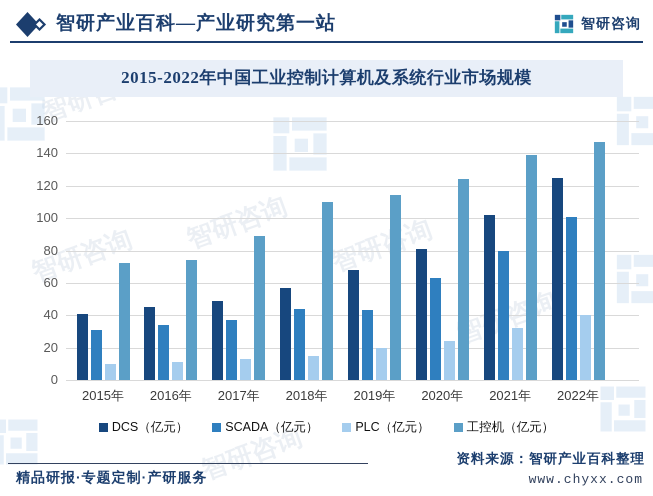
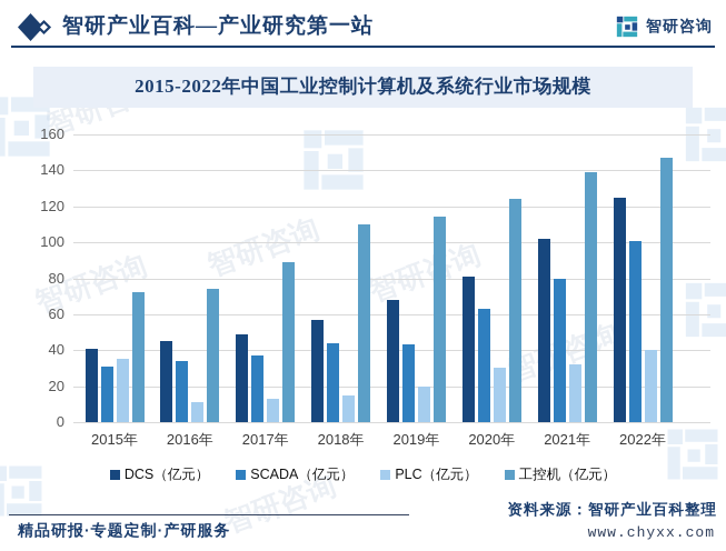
PLC（亿元）/2015年: 10 -> 35
PLC（亿元）/2020年: 24 -> 30
